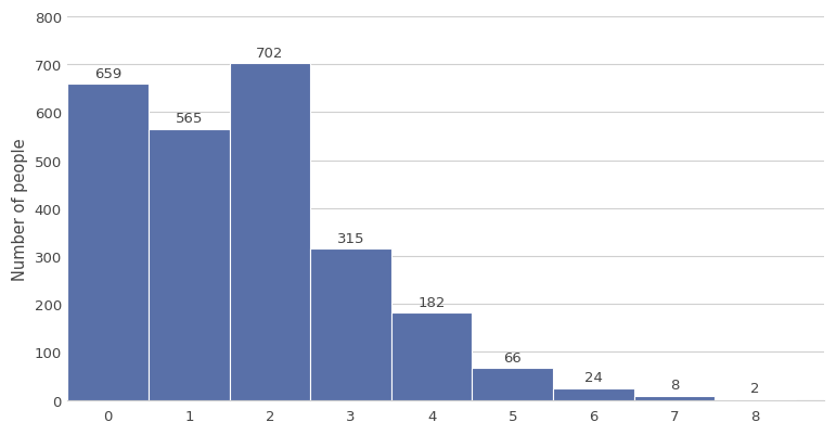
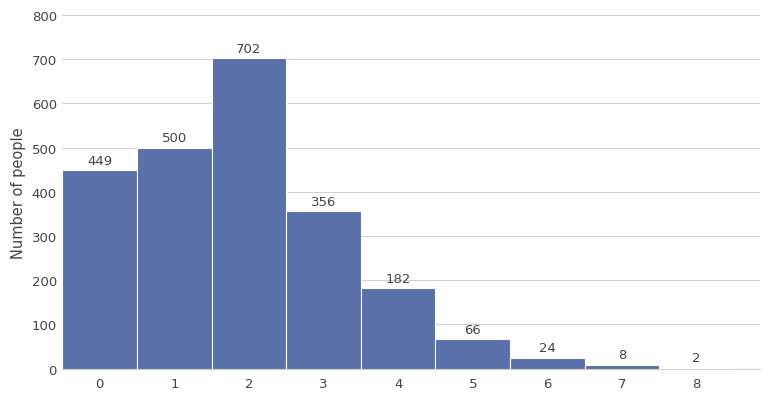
0: 659 -> 449
1: 565 -> 500
3: 315 -> 356
